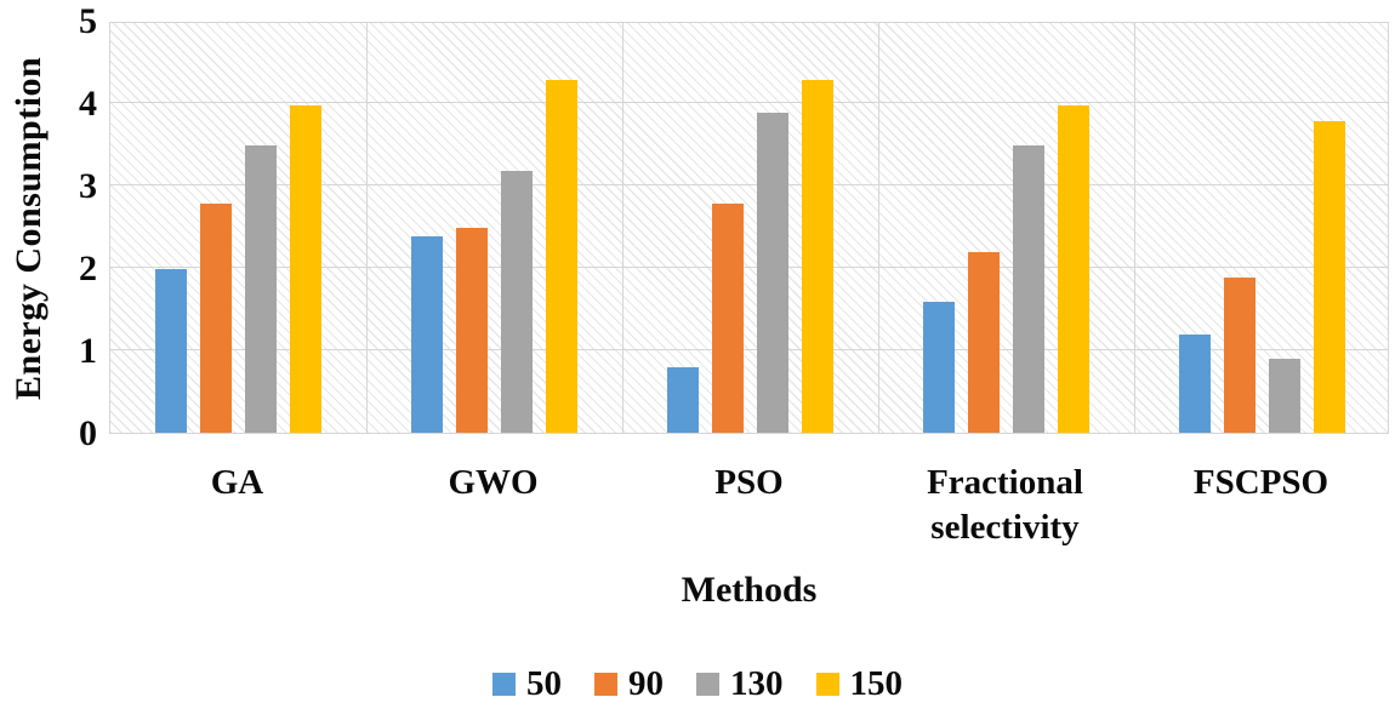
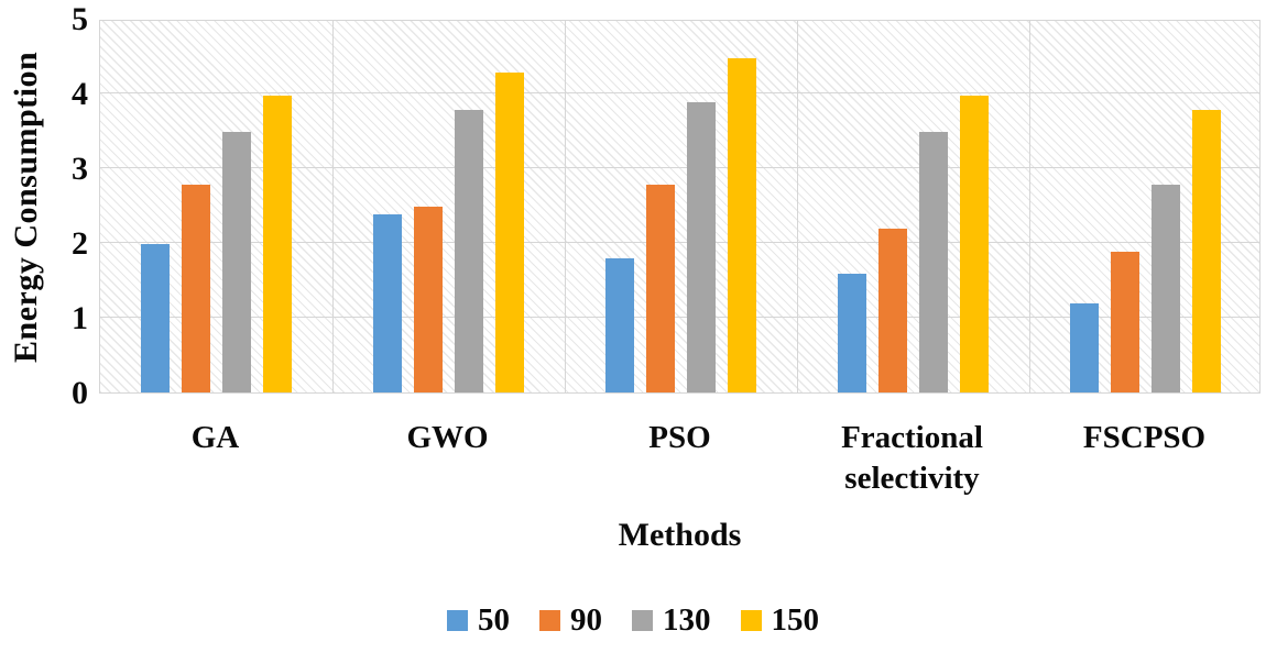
130/GWO: 3.2 -> 3.8
50/PSO: 0.8 -> 1.8
150/PSO: 4.3 -> 4.5
130/FSCPSO: 0.9 -> 2.8
